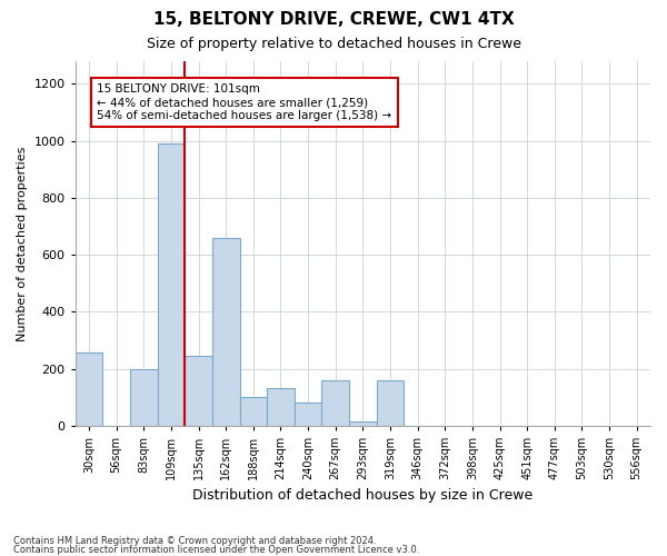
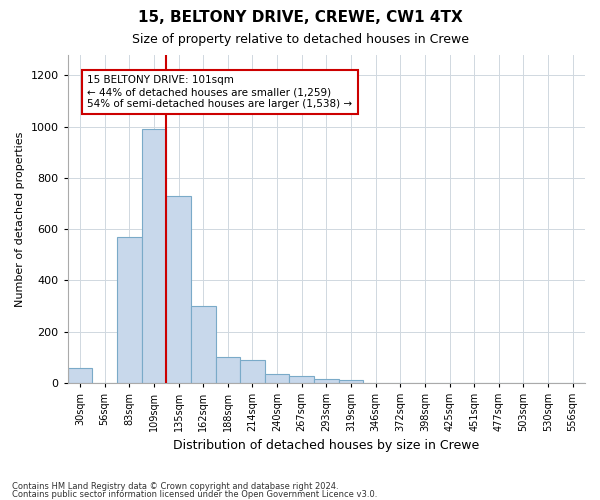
30sqm: 255 -> 57
83sqm: 200 -> 570
135sqm: 245 -> 730
162sqm: 660 -> 300
214sqm: 130 -> 90
240sqm: 80 -> 35
267sqm: 160 -> 25
319sqm: 160 -> 10
